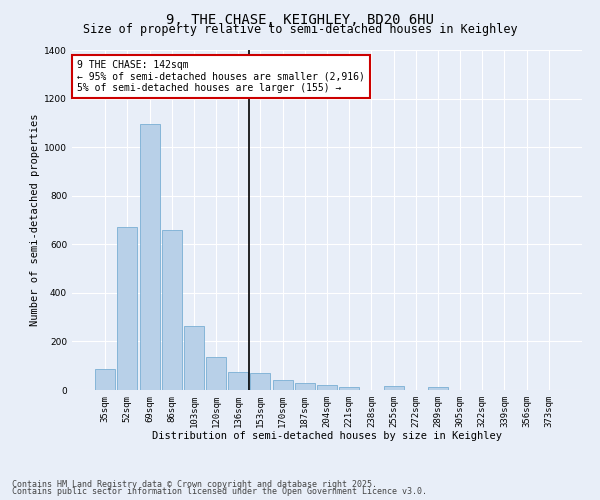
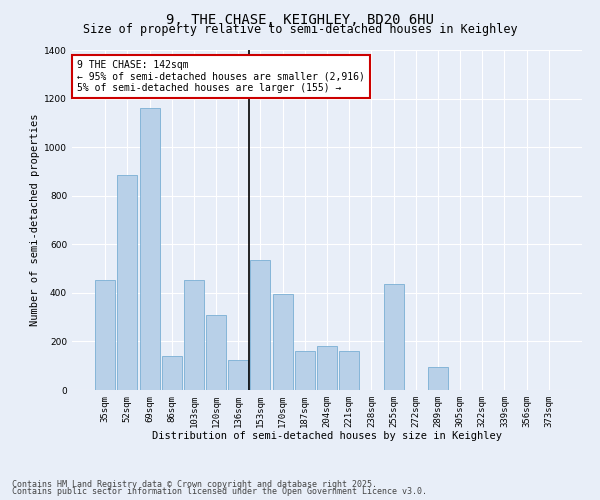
35sqm: 85 -> 455
52sqm: 670 -> 885
69sqm: 1095 -> 1160
86sqm: 660 -> 140
103sqm: 265 -> 455
120sqm: 135 -> 310
136sqm: 75 -> 125
153sqm: 70 -> 535
170sqm: 40 -> 395
187sqm: 30 -> 160
204sqm: 22 -> 180
221sqm: 12 -> 160
255sqm: 18 -> 435
289sqm: 12 -> 95
